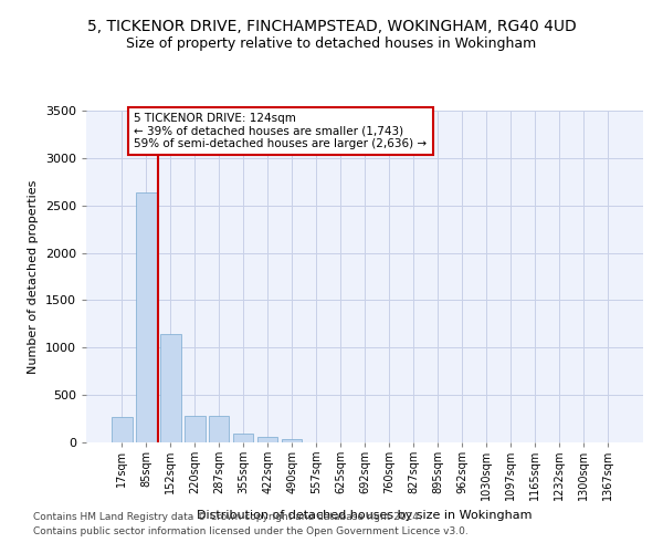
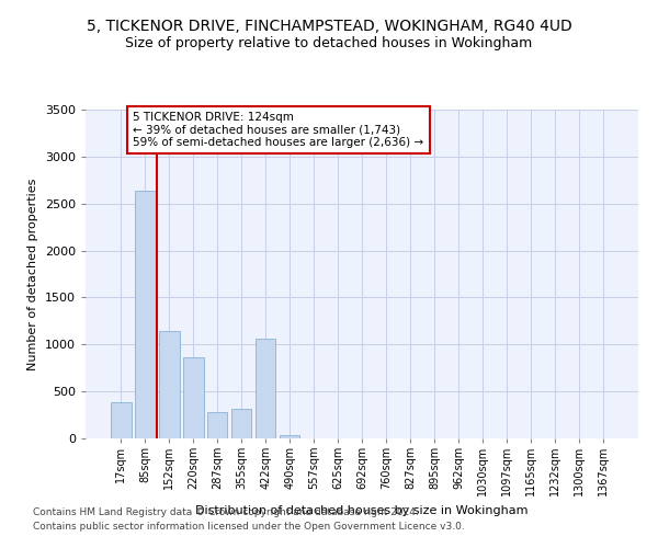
17sqm: 270 -> 380
220sqm: 280 -> 860
355sqm: 100 -> 320
422sqm: 60 -> 1060
